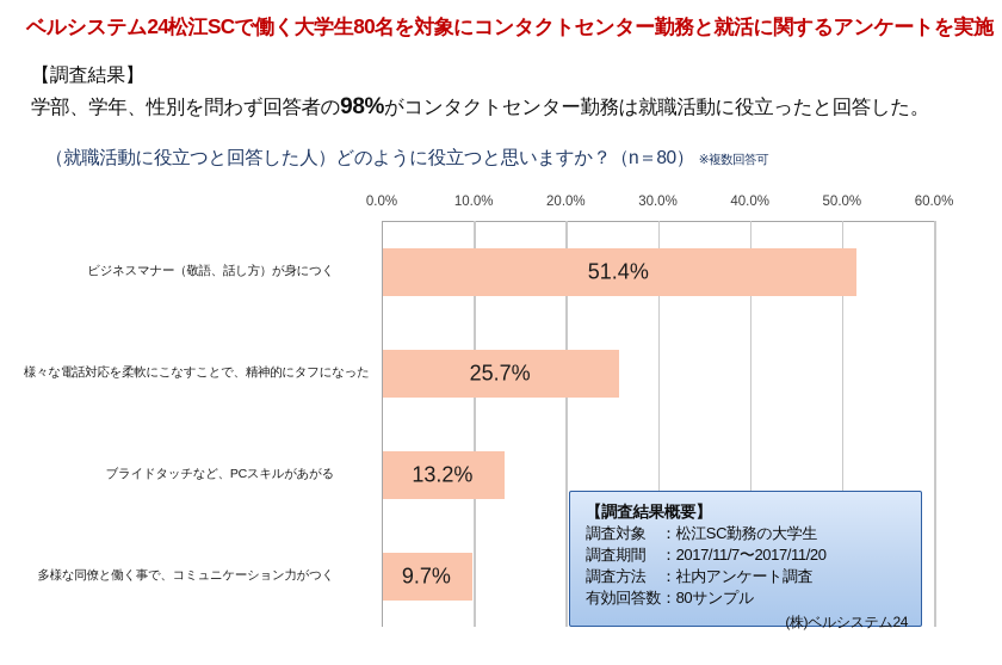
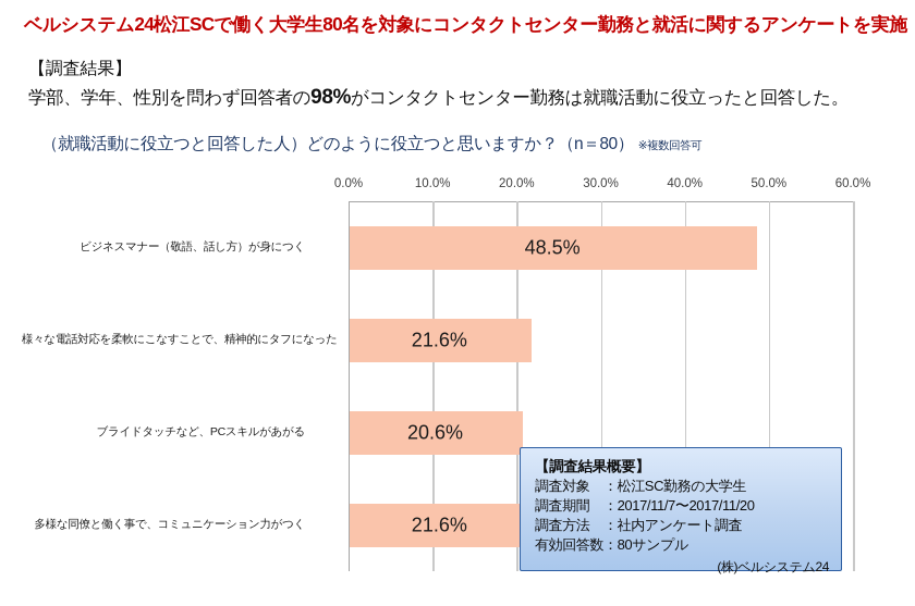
ビジネスマナー（敬語、話し方）が身につく: 51.4% -> 48.5%
様々な電話対応を柔軟にこなすことで、精神的にタフになった: 25.7% -> 21.6%
ブライドタッチなど、PCスキルがあがる: 13.2% -> 20.6%
多様な同僚と働く事で、コミュニケーション力がつく: 9.7% -> 21.6%
